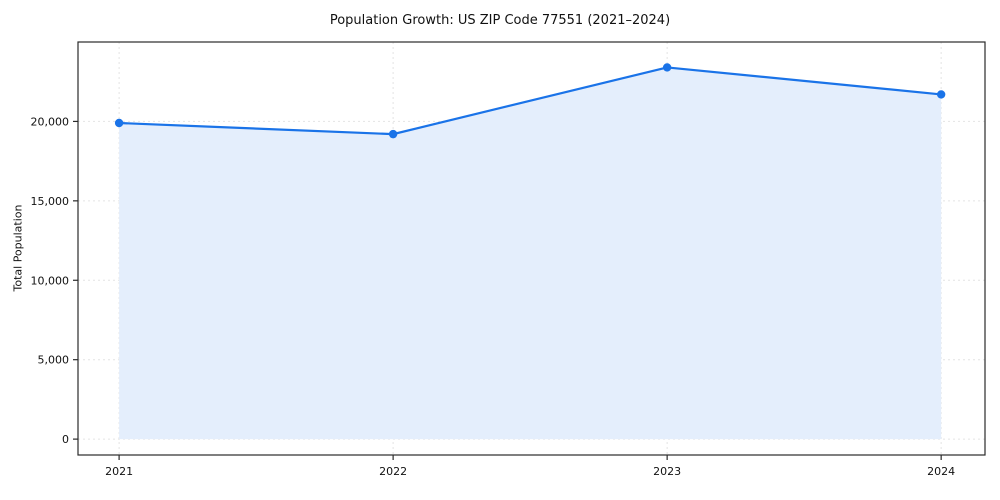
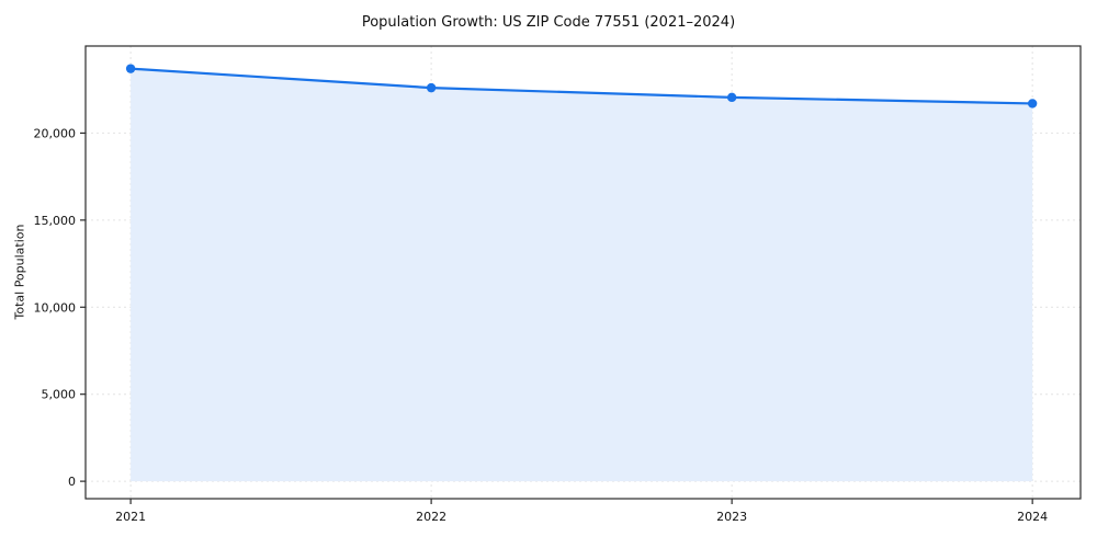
2021: 19900 -> 23700
2022: 19200 -> 22600
2023: 23400 -> 22000
